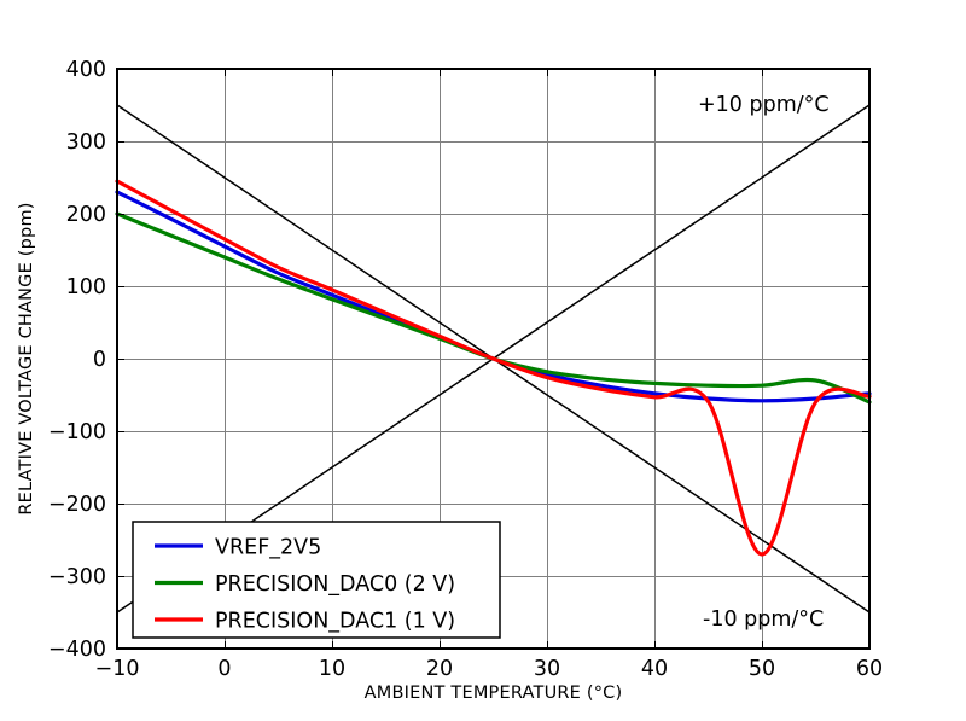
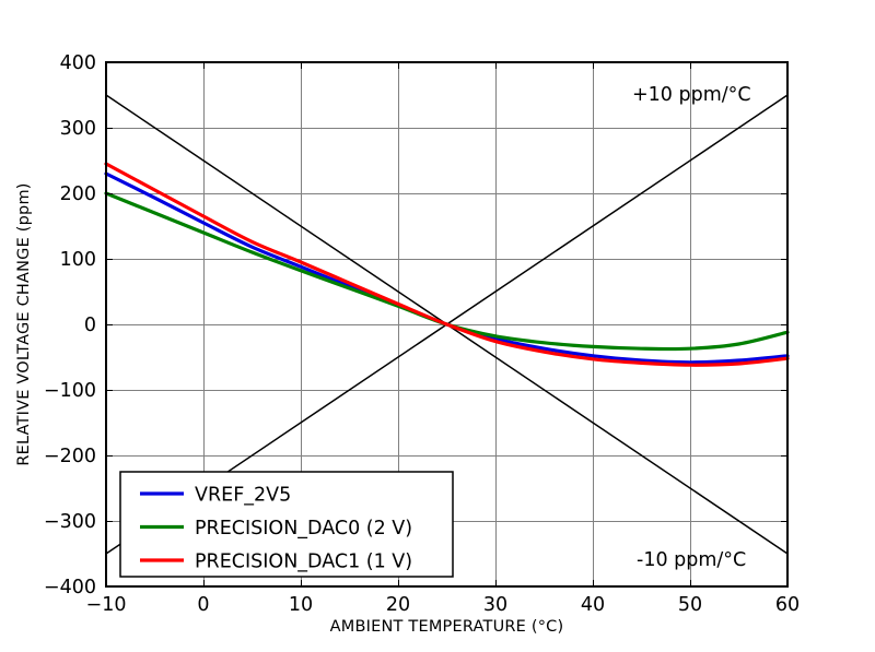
PRECISION_DAC1 (1 V)/50: -270 -> -60
PRECISION_DAC0 (2 V)/60: -60 -> -10
